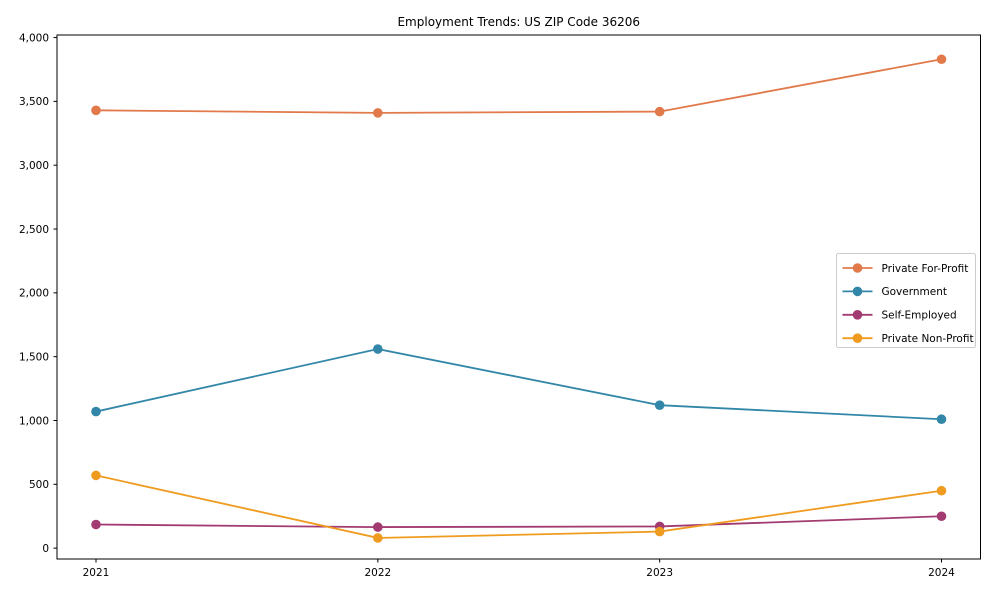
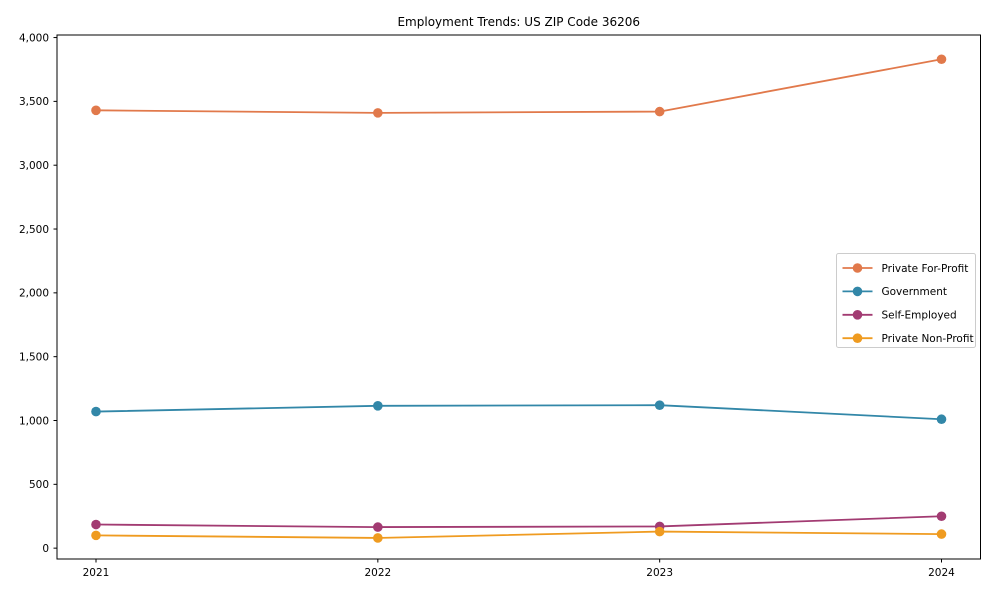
Private Non-Profit/2021: 570 -> 100
Government/2022: 1560 -> 1120
Private Non-Profit/2024: 450 -> 110
